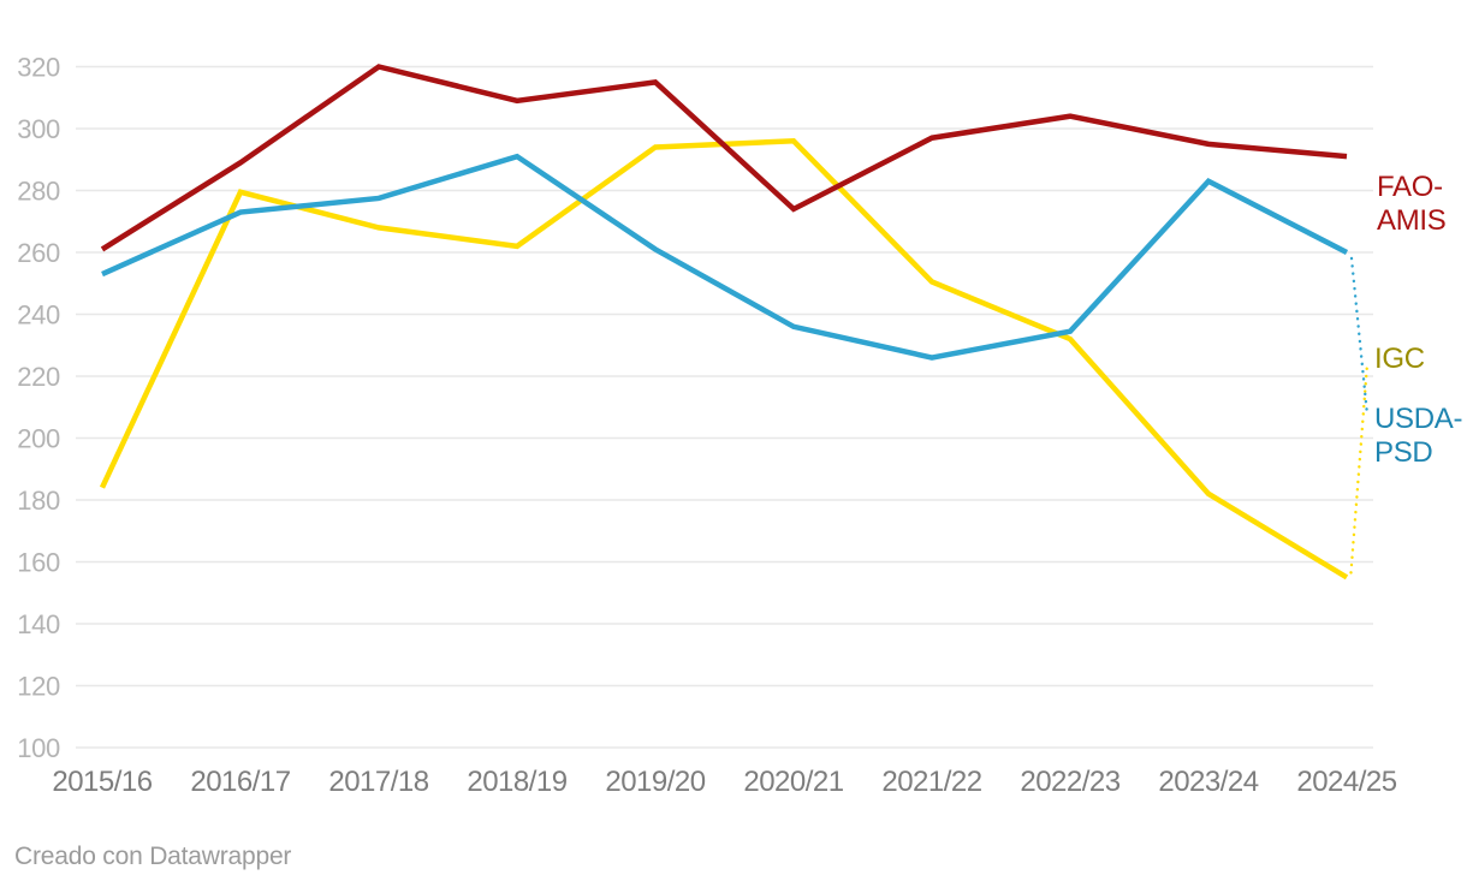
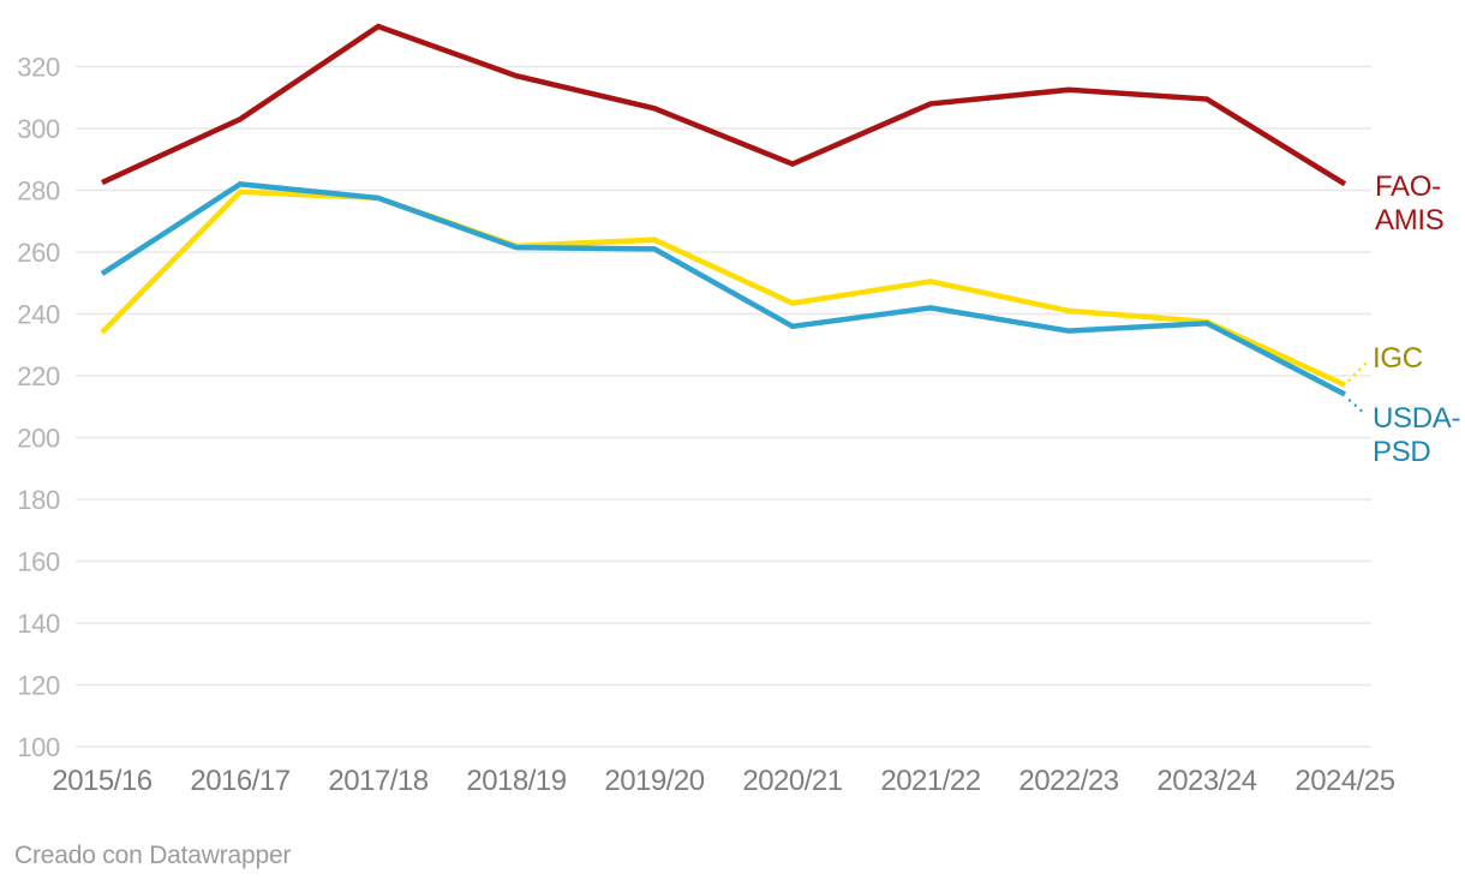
FAO-AMIS/2015/16: 261 -> 282
IGC/2015/16: 184 -> 234
FAO-AMIS/2016/17: 289 -> 303
USDA-PSD/2016/17: 273 -> 282
FAO-AMIS/2017/18: 320 -> 333
IGC/2017/18: 268 -> 278
FAO-AMIS/2018/19: 309 -> 317
USDA-PSD/2018/19: 291 -> 262
FAO-AMIS/2019/20: 315 -> 306
IGC/2019/20: 294 -> 264
FAO-AMIS/2020/21: 274 -> 288
IGC/2020/21: 296 -> 244
FAO-AMIS/2021/22: 297 -> 308
USDA-PSD/2021/22: 226 -> 242
FAO-AMIS/2022/23: 304 -> 312
IGC/2022/23: 232 -> 241
FAO-AMIS/2023/24: 295 -> 310
IGC/2023/24: 182 -> 238
USDA-PSD/2023/24: 283 -> 237
FAO-AMIS/2024/25: 291 -> 282
IGC/2024/25: 155 -> 217
USDA-PSD/2024/25: 260 -> 214
